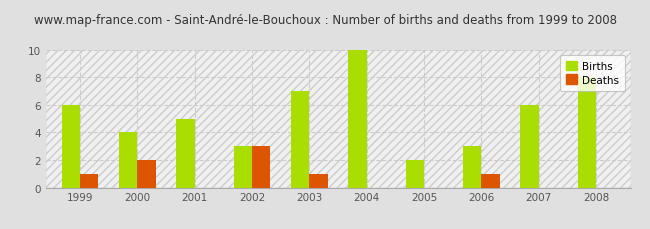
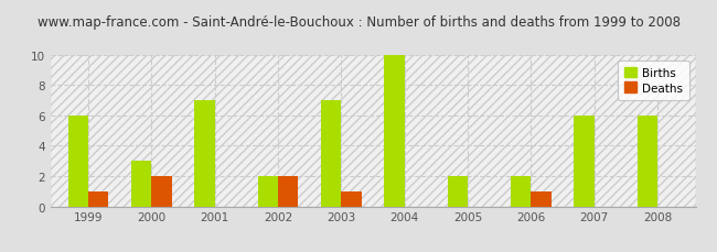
Births/2000: 4 -> 3
Births/2001: 5 -> 7
Births/2002: 3 -> 2
Deaths/2002: 3 -> 2
Births/2006: 3 -> 2
Births/2008: 8 -> 6
